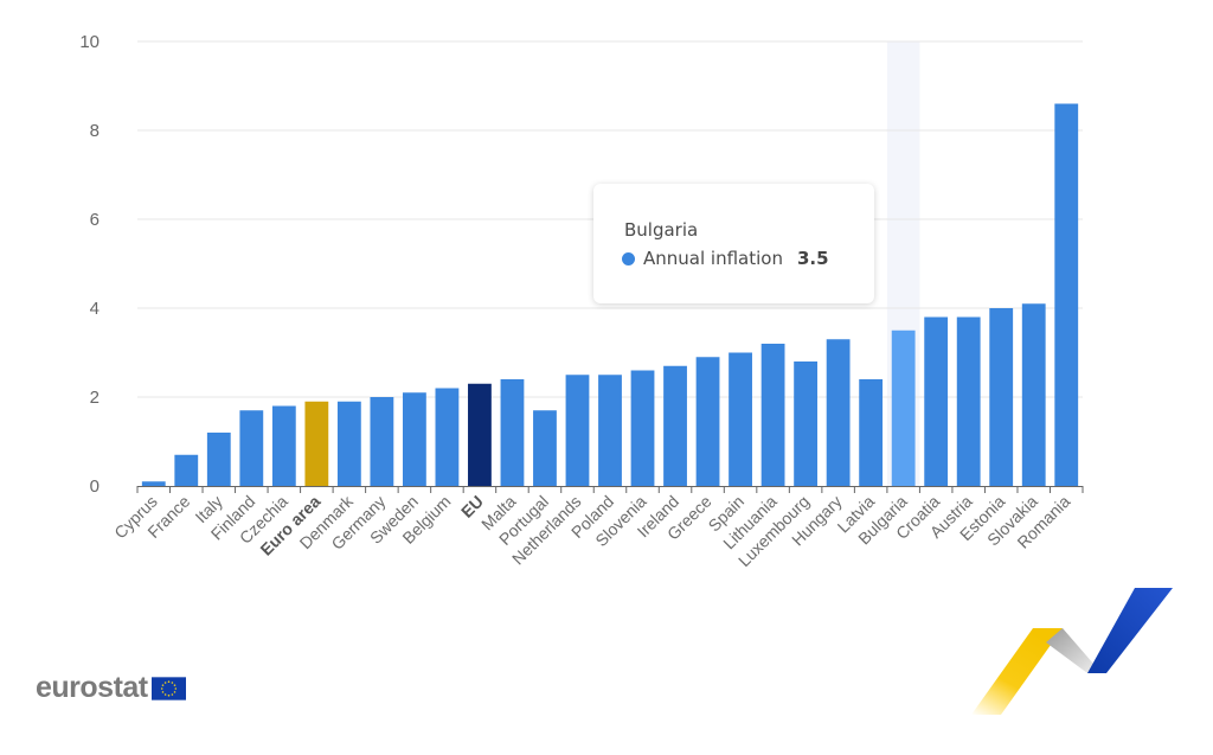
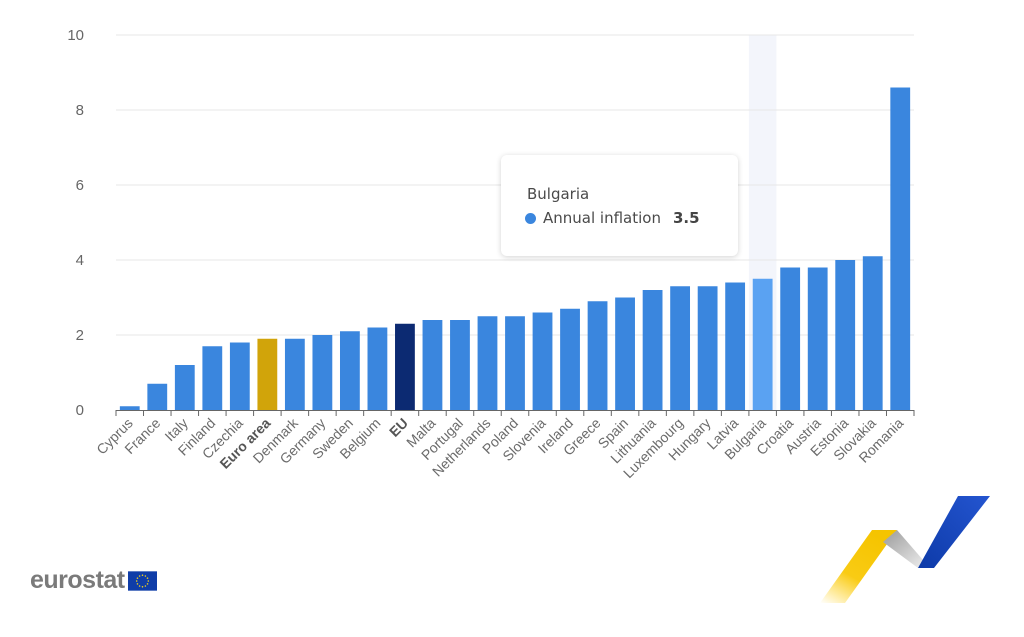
Portugal: 1.7 -> 2.4
Luxembourg: 2.8 -> 3.3
Latvia: 2.4 -> 3.4
